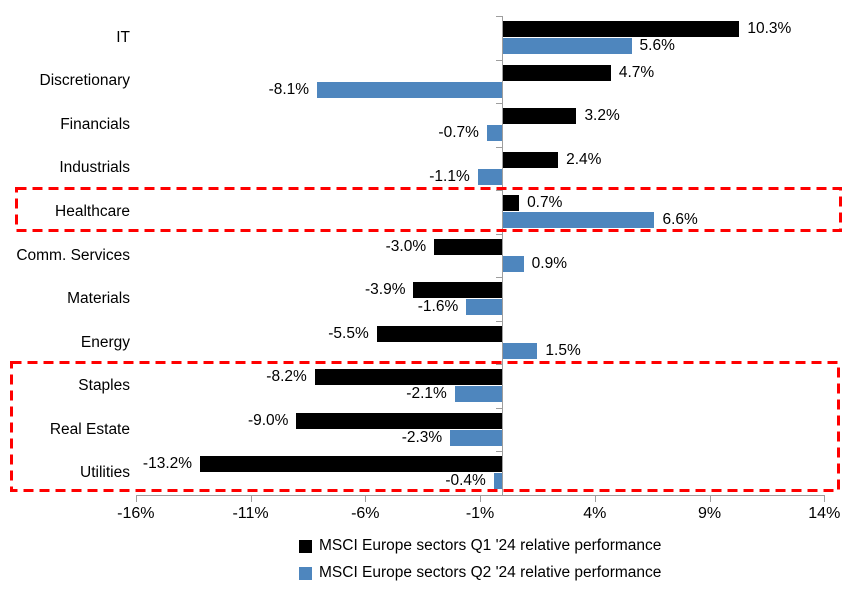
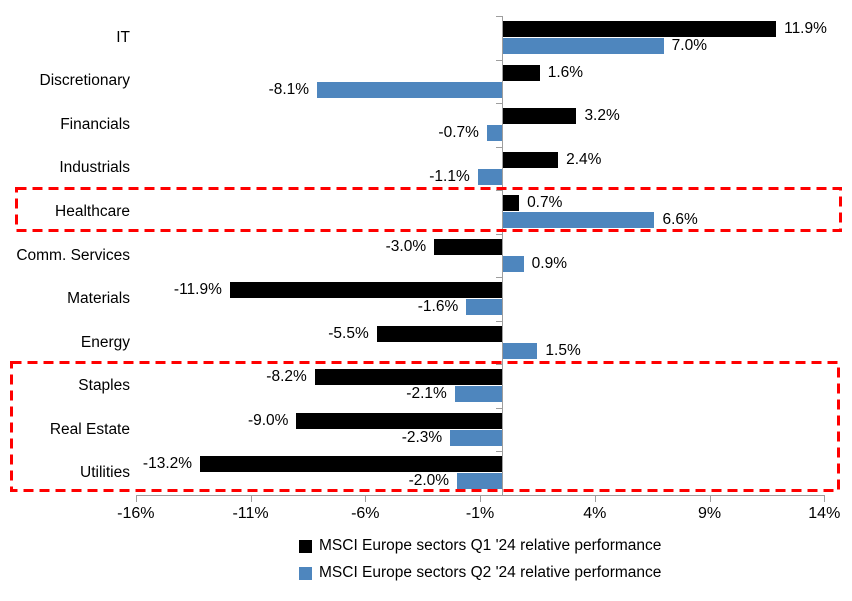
MSCI Europe sectors Q1 '24 relative performance/IT: 10.3% -> 11.9%
MSCI Europe sectors Q2 '24 relative performance/IT: 5.6% -> 7.0%
MSCI Europe sectors Q1 '24 relative performance/Discretionary: 4.7% -> 1.6%
MSCI Europe sectors Q1 '24 relative performance/Materials: -3.9% -> -11.9%
MSCI Europe sectors Q2 '24 relative performance/Utilities: -0.4% -> -2.0%
